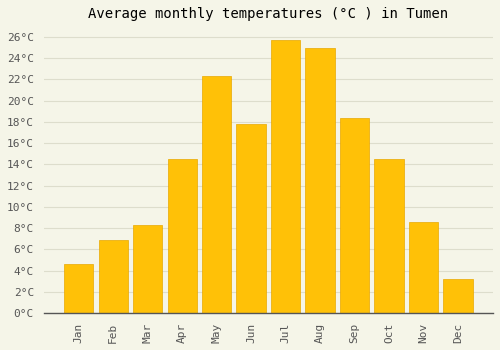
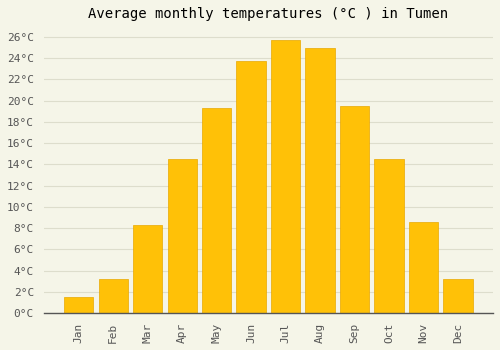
Jan: 4.6°C -> 1.5°C
Feb: 6.9°C -> 3.2°C
May: 22.3°C -> 19.3°C
Jun: 17.8°C -> 23.7°C
Sep: 18.4°C -> 19.5°C
